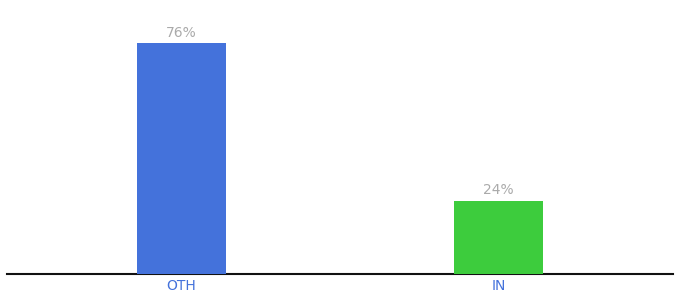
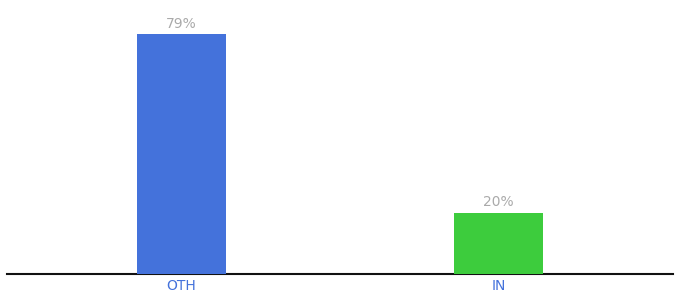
OTH: 76% -> 79%
IN: 24% -> 20%
